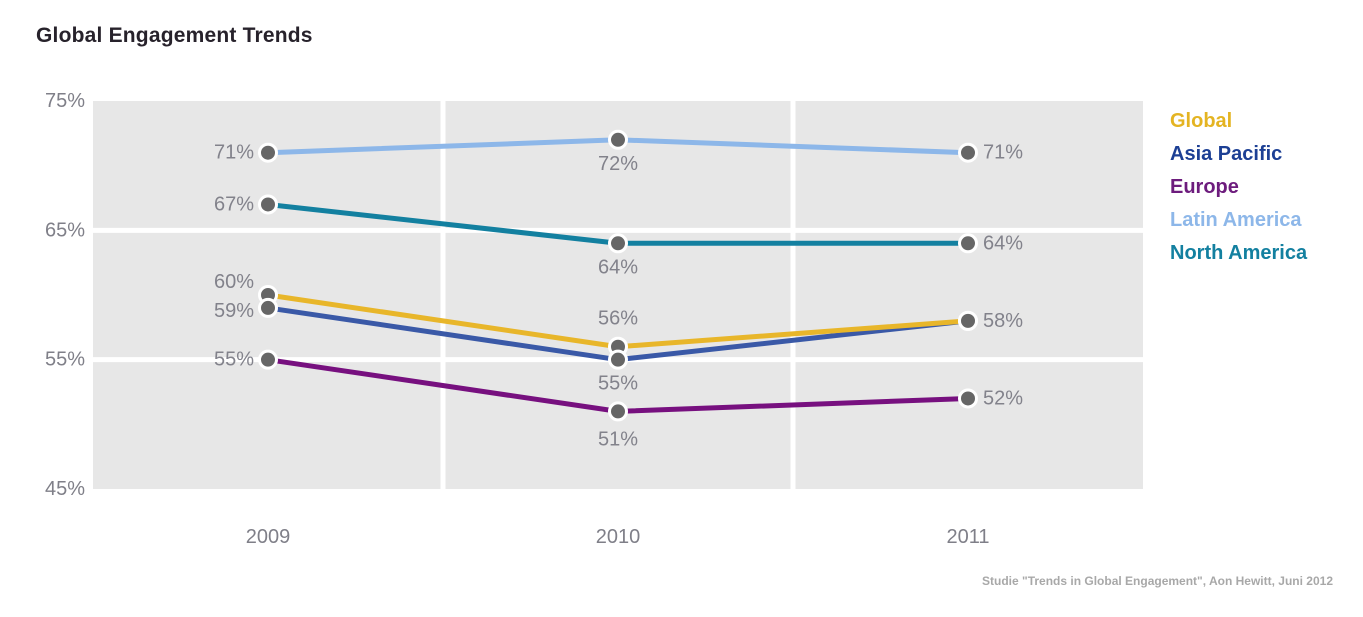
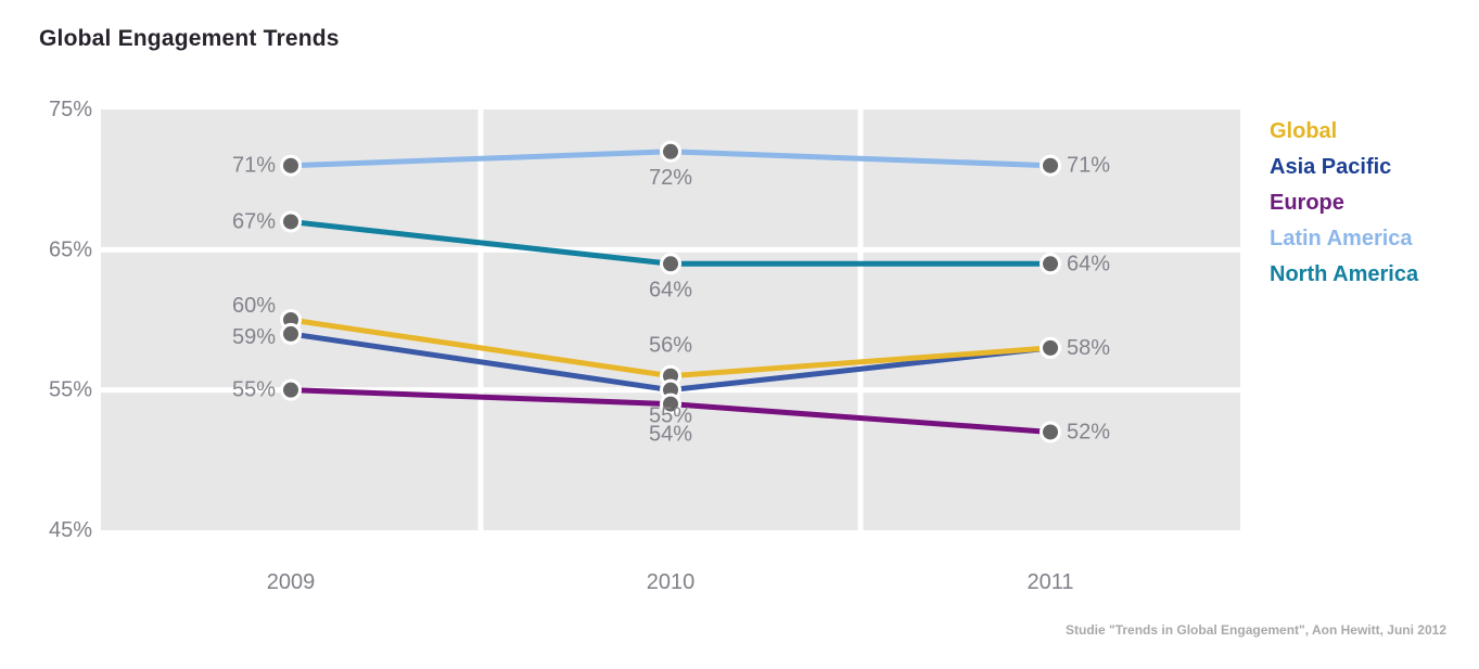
Europe/2010: 51% -> 54%
